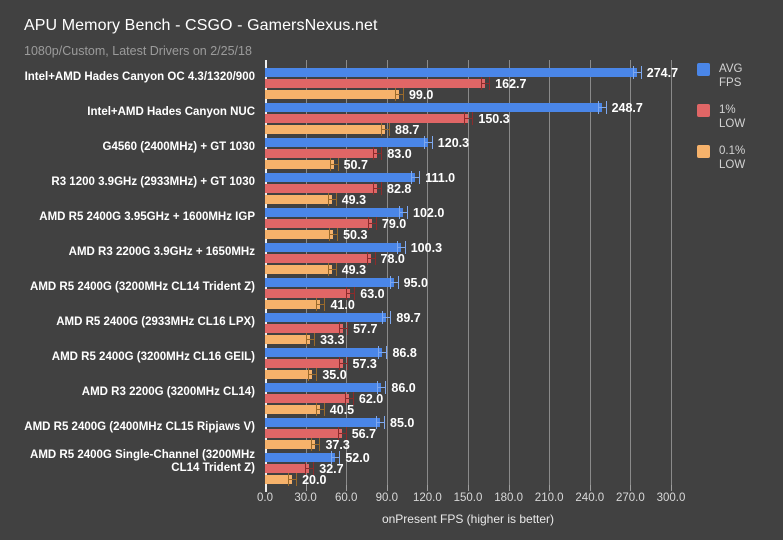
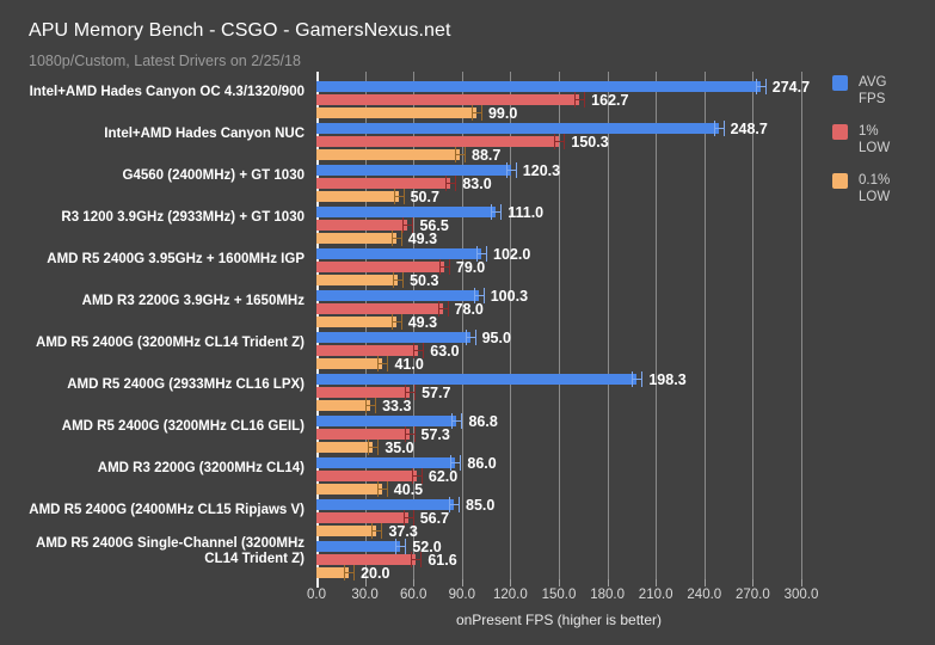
1% LOW/R3 1200 3.9GHz (2933MHz) + GT 1030: 82.8 -> 56.5
AVG FPS/AMD R5 2400G (2933MHz CL16 LPX): 89.7 -> 198.3
1% LOW/AMD R5 2400G Single-Channel (3200MHz CL14 Trident Z): 32.7 -> 61.6
